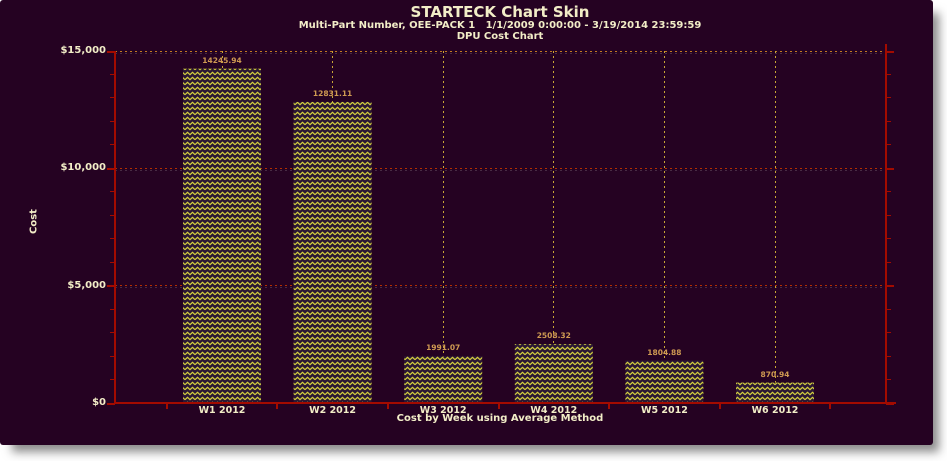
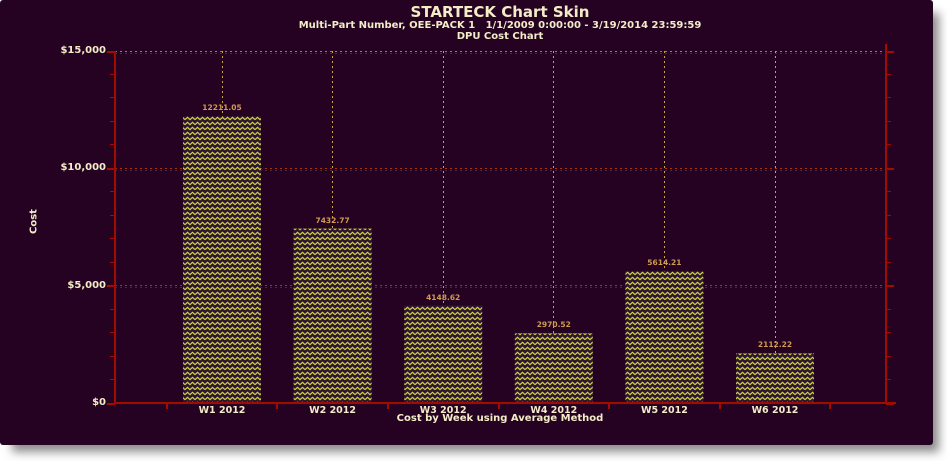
W1 2012: 14245.94 -> 12211.05
W2 2012: 12831.11 -> 7432.77
W3 2012: 1991.07 -> 4148.62
W4 2012: 2508.32 -> 2970.52
W5 2012: 1804.88 -> 5614.21
W6 2012: 870.94 -> 2112.22
